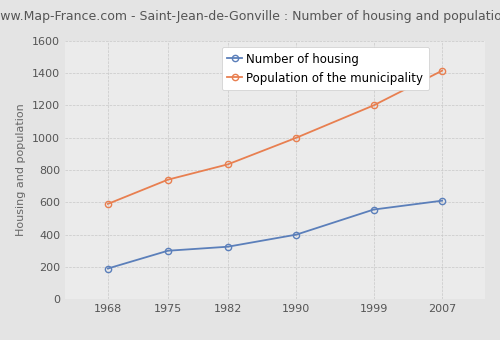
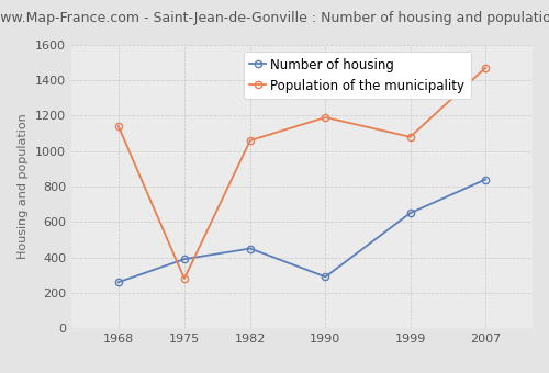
Number of housing/1968: 190 -> 260
Population of the municipality/1968: 590 -> 1140
Number of housing/1975: 300 -> 390
Population of the municipality/1975: 740 -> 280
Number of housing/1982: 320 -> 450
Population of the municipality/1982: 840 -> 1060
Number of housing/1990: 400 -> 290
Population of the municipality/1990: 1000 -> 1190
Number of housing/1999: 560 -> 650
Population of the municipality/1999: 1200 -> 1080
Number of housing/2007: 610 -> 840
Population of the municipality/2007: 1420 -> 1470
